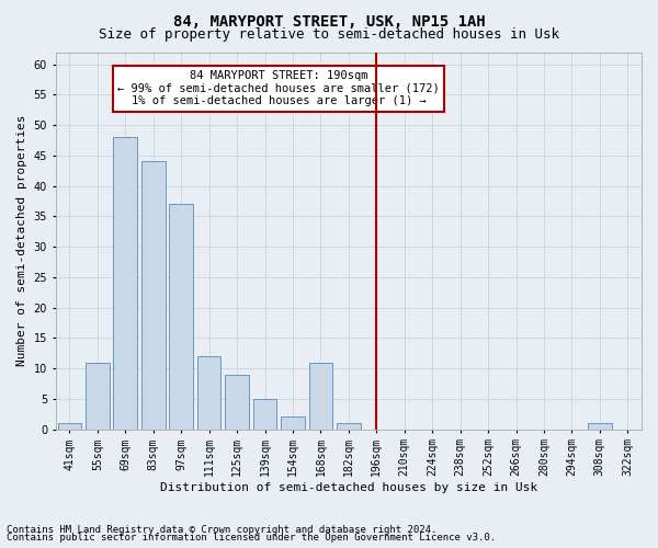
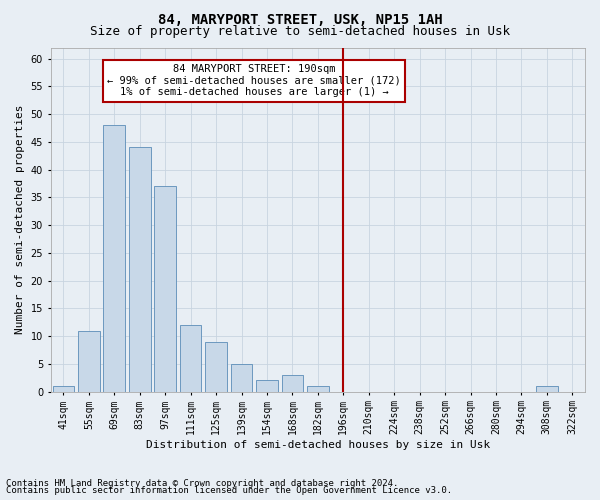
168sqm: 11 -> 3
